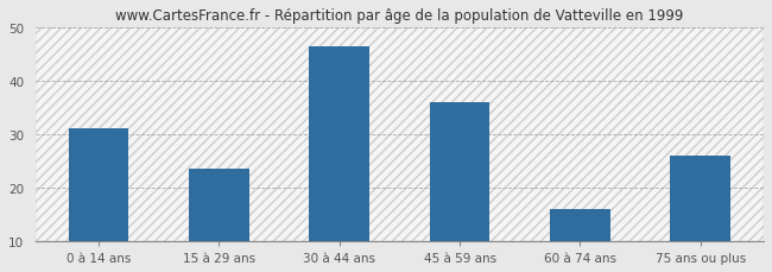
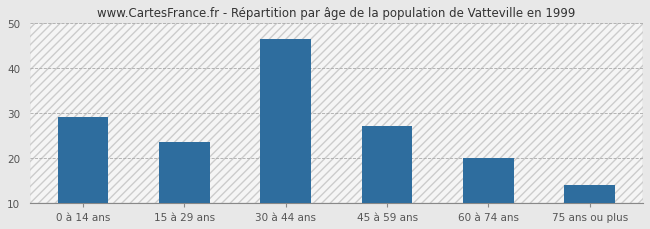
0 à 14 ans: 31.0 -> 29.0
45 à 59 ans: 36.0 -> 27.0
60 à 74 ans: 16.0 -> 20.0
75 ans ou plus: 26.0 -> 14.0
